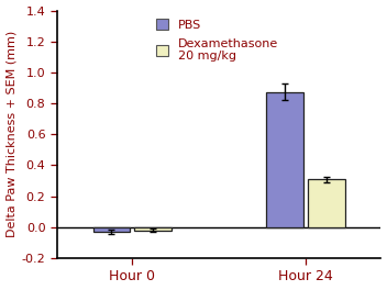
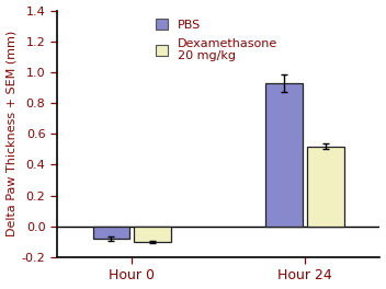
PBS/Hour 0: -0.03 -> -0.08
Dexamethasone 20 mg/kg/Hour 0: -0.02 -> -0.10
PBS/Hour 24: 0.88 -> 0.93
Dexamethasone 20 mg/kg/Hour 24: 0.31 -> 0.52
